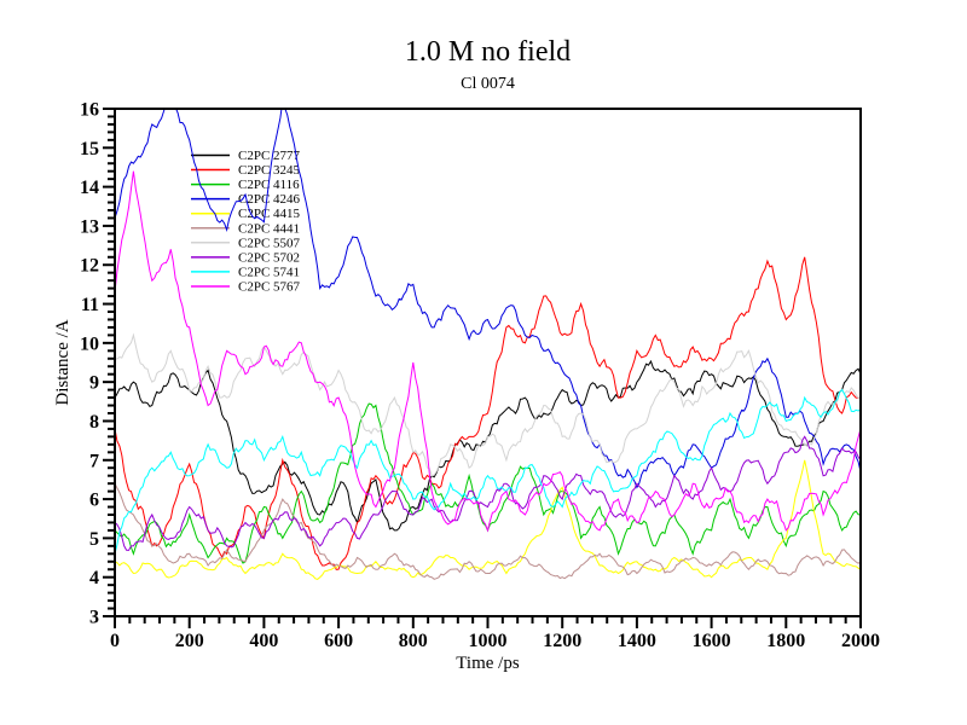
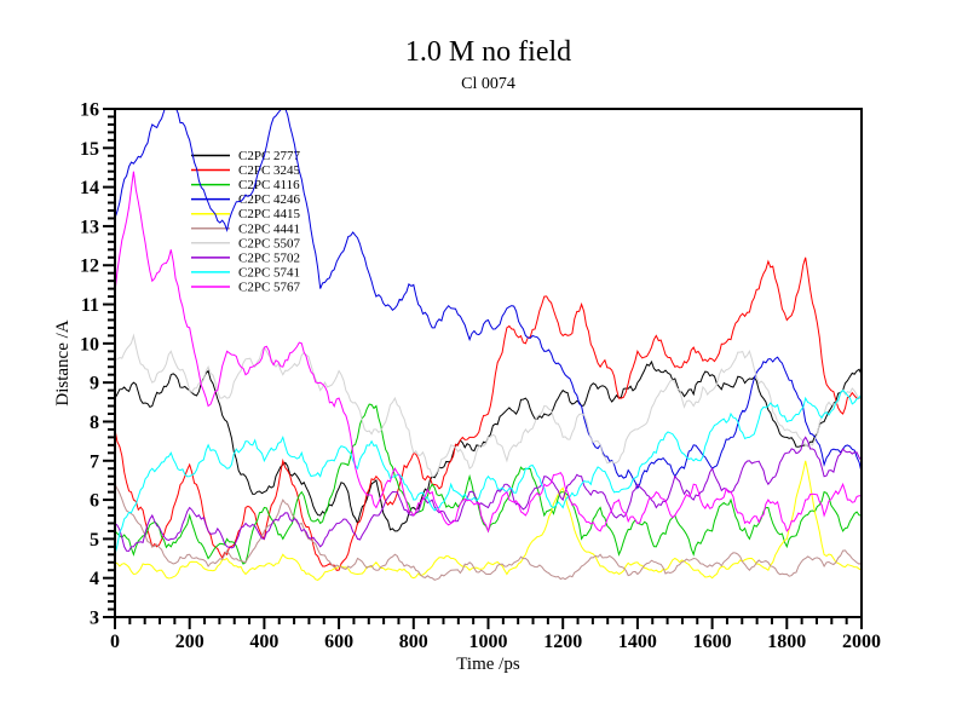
C2PC 4246/400: 13.1 -> 14.8
C2PC 4246/600: 11.7 -> 12.2
C2PC 5767/800: 9.5 -> 5.6
C2PC 4246/1800: 8.1 -> 9.2
C2PC 5741/2000: 8.3 -> 8.7
C2PC 5767/2000: 7.8 -> 6.1
